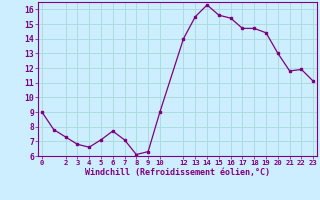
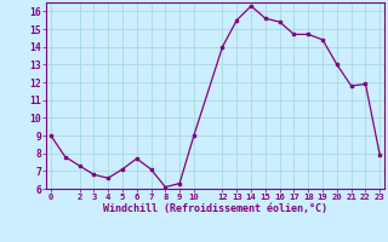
23: 11.1 -> 7.9
